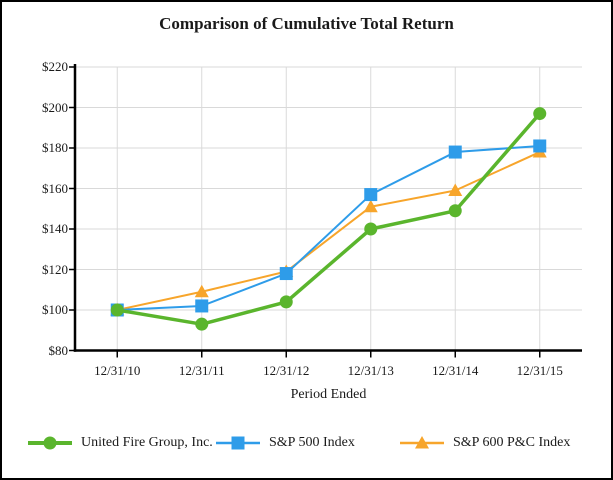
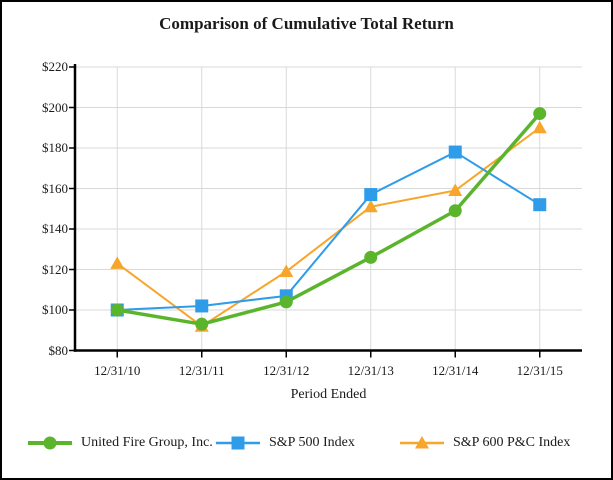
S&P 600 P&C Index/12/31/10: $100 -> $123
S&P 600 P&C Index/12/31/11: $109 -> $92
S&P 500 Index/12/31/12: $118 -> $107
United Fire Group, Inc./12/31/13: $140 -> $126
S&P 500 Index/12/31/15: $181 -> $152
S&P 600 P&C Index/12/31/15: $178 -> $190
